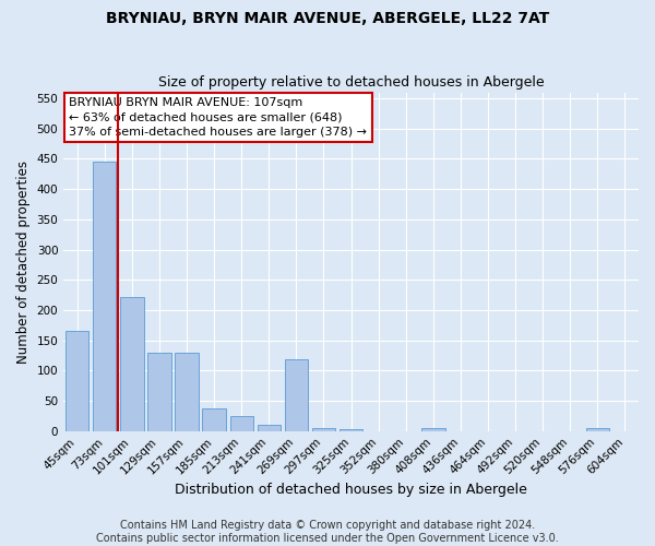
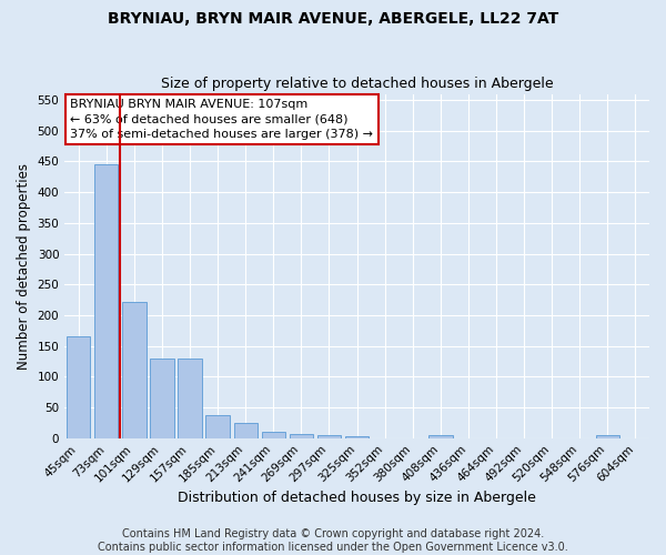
269sqm: 118 -> 6
